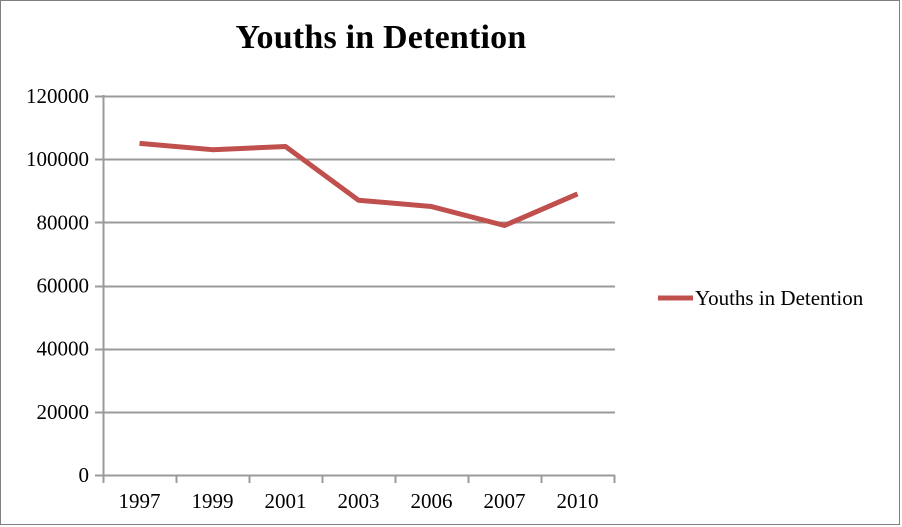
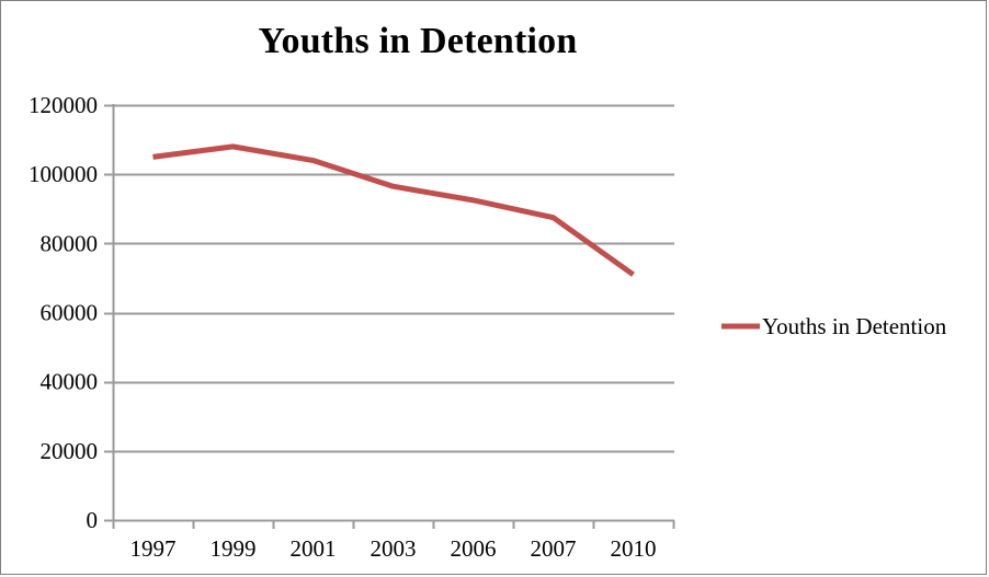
1999: 103000 -> 108000
2003: 87000 -> 96000
2006: 85000 -> 92000
2007: 79000 -> 88000
2010: 89000 -> 71000
